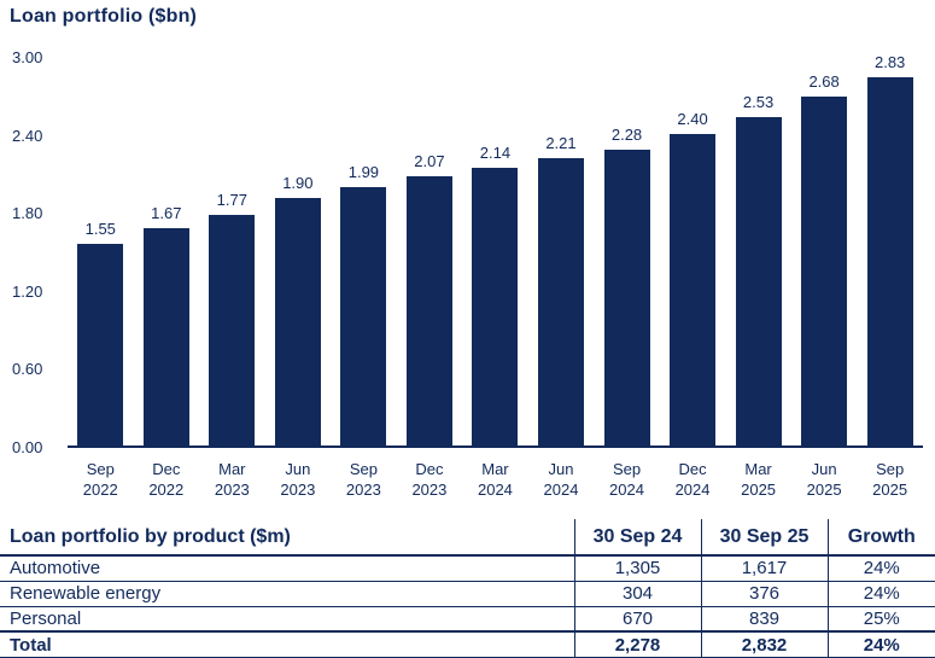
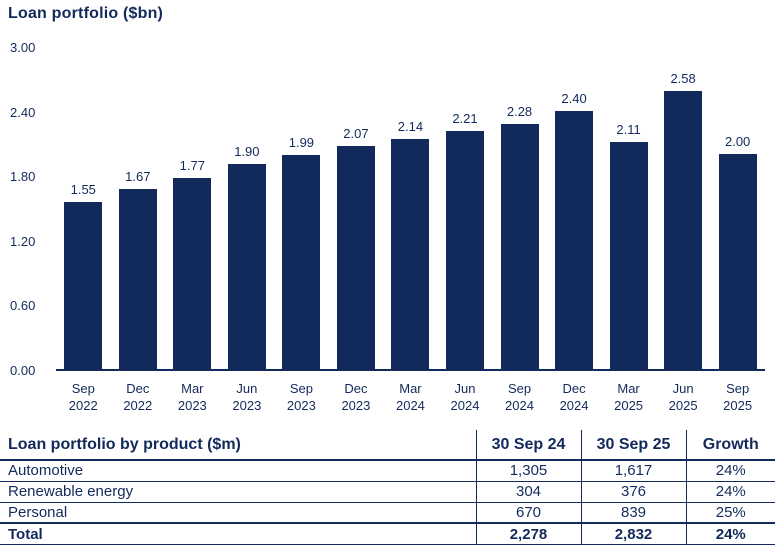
Mar 2025: 2.53 -> 2.11
Jun 2025: 2.68 -> 2.58
Sep 2025: 2.83 -> 2.00
